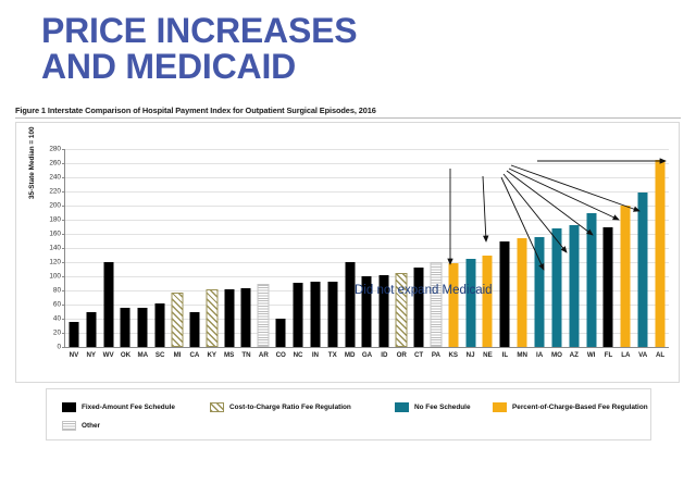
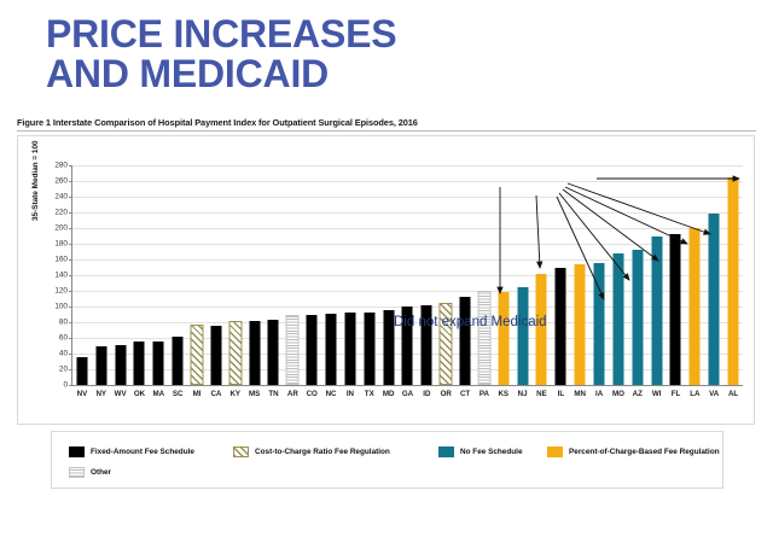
WV: 120 -> 50
CA: 50 -> 80
CO: 40 -> 90
MD: 120 -> 100
NE: 130 -> 140
FL: 170 -> 190
